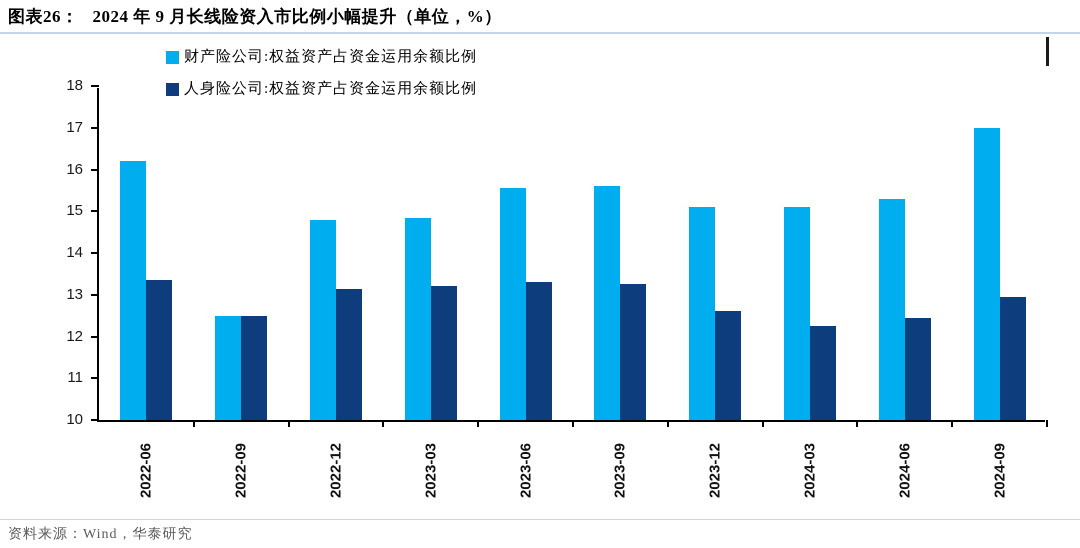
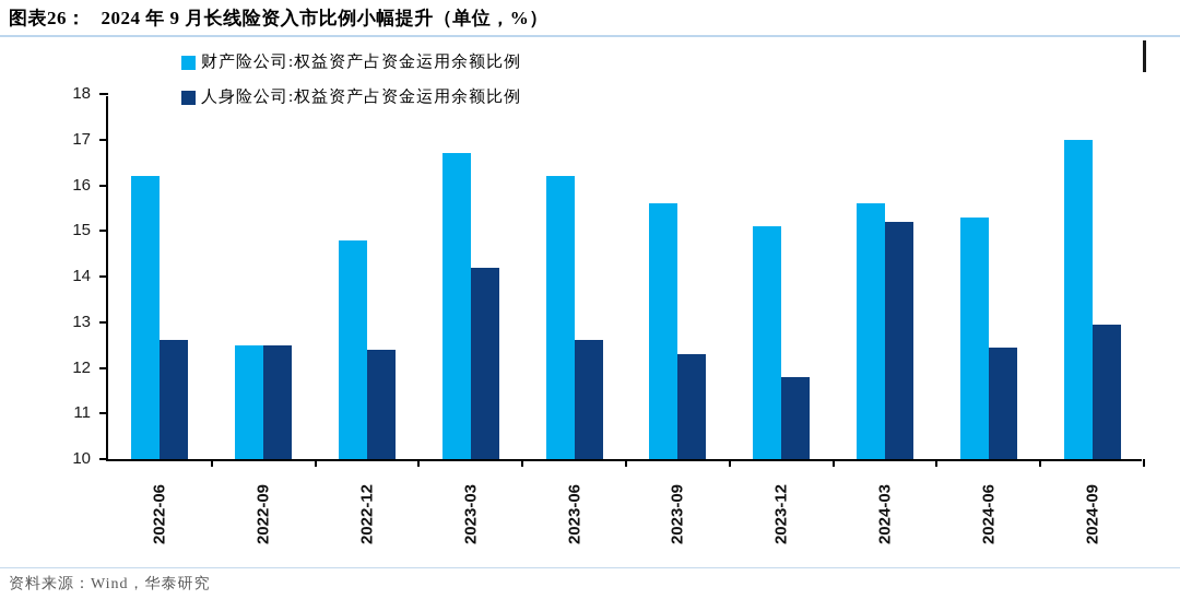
人身险公司:权益资产占资金运用余额比例/2022-06: 13.3 -> 12.6
人身险公司:权益资产占资金运用余额比例/2022-12: 13.2 -> 12.4
财产险公司:权益资产占资金运用余额比例/2023-03: 14.8 -> 16.7
人身险公司:权益资产占资金运用余额比例/2023-03: 13.2 -> 14.2
财产险公司:权益资产占资金运用余额比例/2023-06: 15.6 -> 16.2
人身险公司:权益资产占资金运用余额比例/2023-06: 13.3 -> 12.6
人身险公司:权益资产占资金运用余额比例/2023-09: 13.2 -> 12.3
人身险公司:权益资产占资金运用余额比例/2023-12: 12.6 -> 11.8
财产险公司:权益资产占资金运用余额比例/2024-03: 15.1 -> 15.6
人身险公司:权益资产占资金运用余额比例/2024-03: 12.2 -> 15.2
